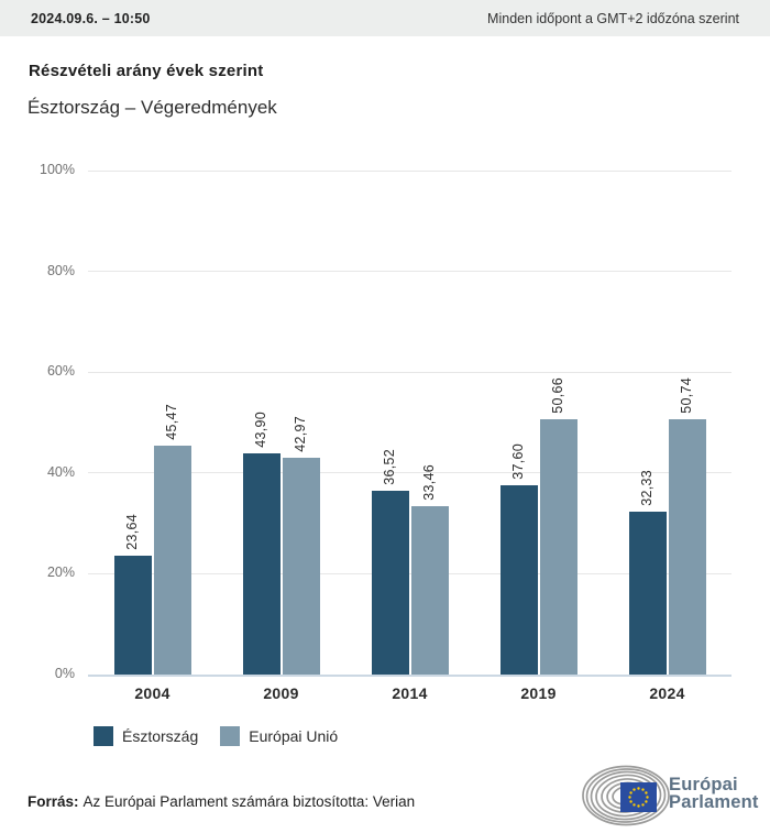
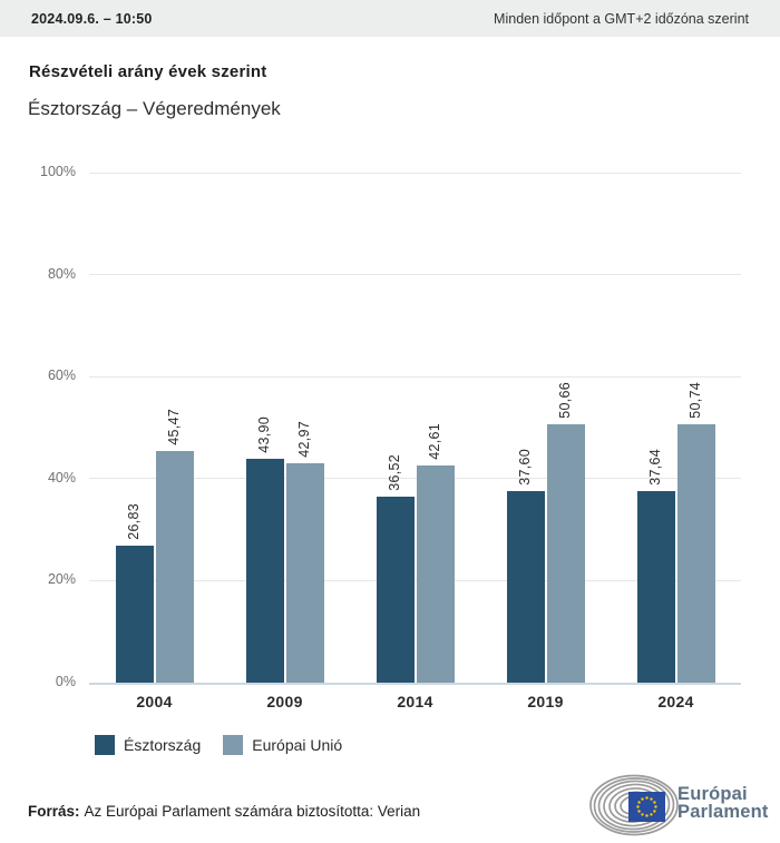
Észtország/2004: 23,64 -> 26,83
Európai Unió/2014: 33,46 -> 42,61
Észtország/2024: 32,33 -> 37,64
